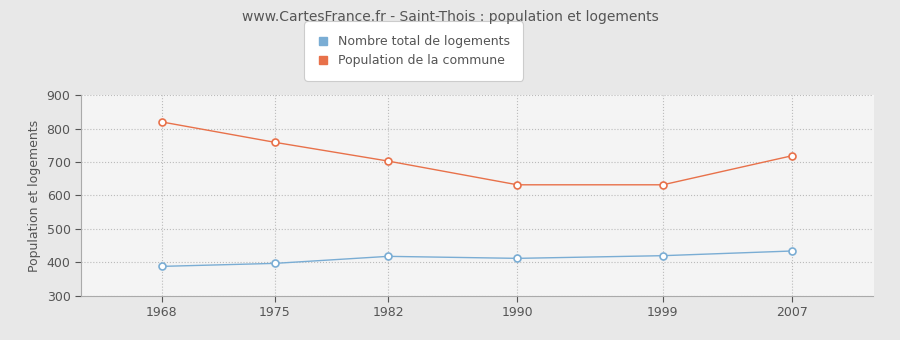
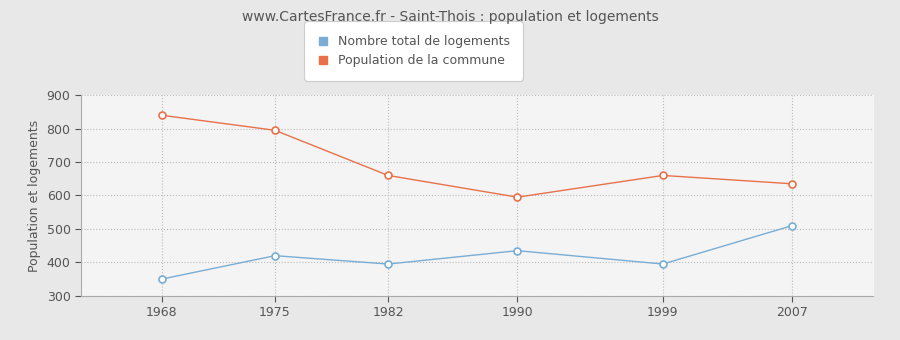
Nombre total de logements/1968: 388 -> 350
Population de la commune/1968: 820 -> 840
Nombre total de logements/1975: 397 -> 420
Population de la commune/1975: 759 -> 795
Nombre total de logements/1982: 418 -> 395
Population de la commune/1982: 703 -> 660
Nombre total de logements/1990: 412 -> 435
Population de la commune/1990: 632 -> 595
Nombre total de logements/1999: 420 -> 395
Population de la commune/1999: 632 -> 660
Nombre total de logements/2007: 434 -> 510
Population de la commune/2007: 719 -> 635
